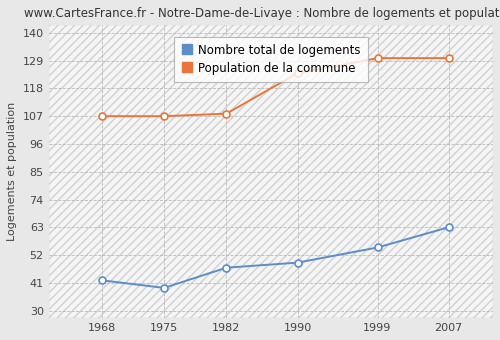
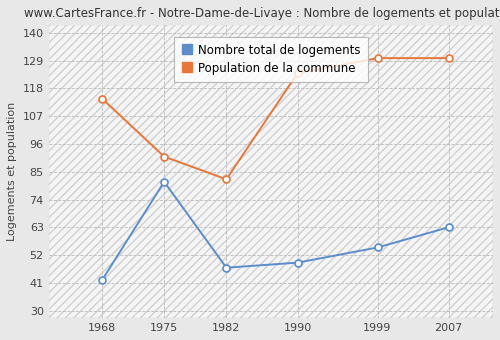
Population de la commune/1968: 107 -> 114
Nombre total de logements/1975: 39 -> 81
Population de la commune/1975: 107 -> 91
Population de la commune/1982: 108 -> 82
